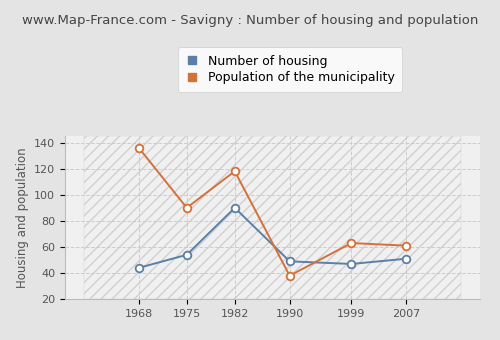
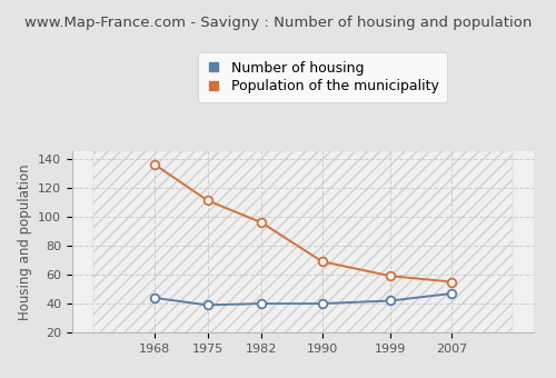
Number of housing/1975: 54 -> 39
Population of the municipality/1975: 90 -> 111
Number of housing/1982: 90 -> 40
Population of the municipality/1982: 118 -> 96
Number of housing/1990: 49 -> 40
Population of the municipality/1990: 38 -> 69
Number of housing/1999: 47 -> 42
Population of the municipality/1999: 63 -> 59
Number of housing/2007: 51 -> 47
Population of the municipality/2007: 61 -> 55
